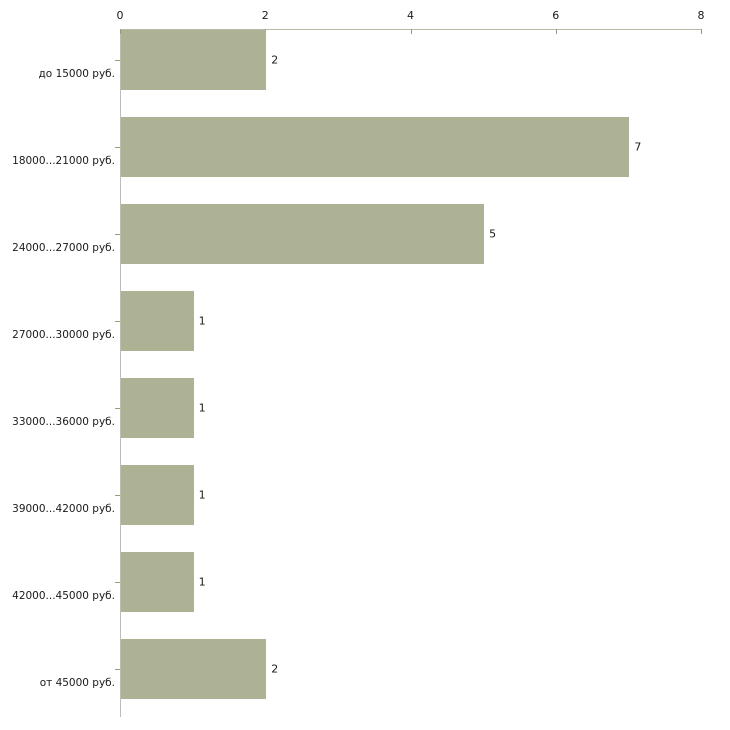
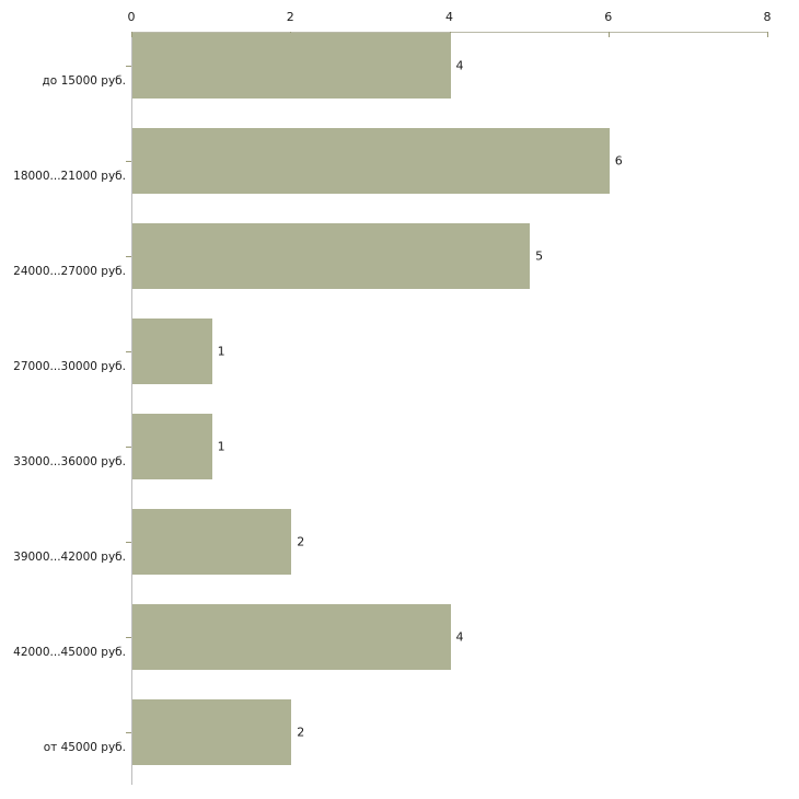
до 15000 руб.: 2 -> 4
18000...21000 руб.: 7 -> 6
39000...42000 руб.: 1 -> 2
42000...45000 руб.: 1 -> 4
